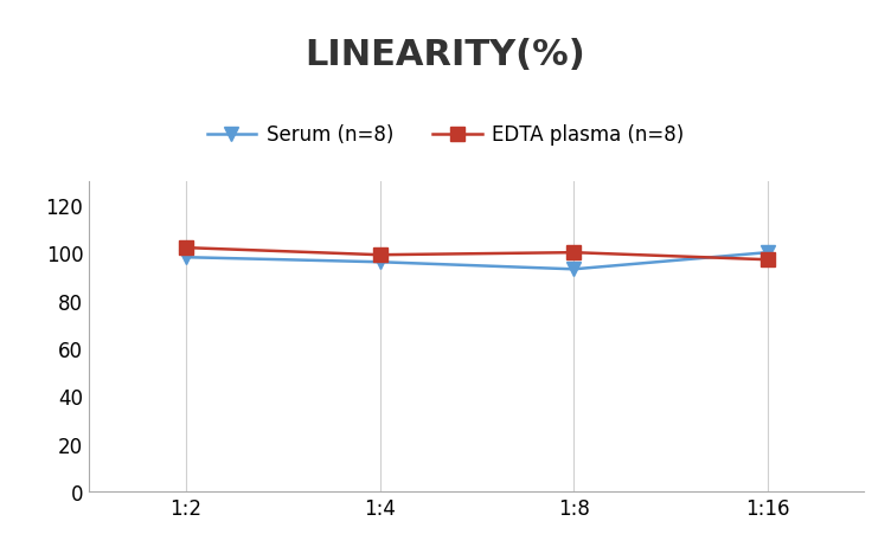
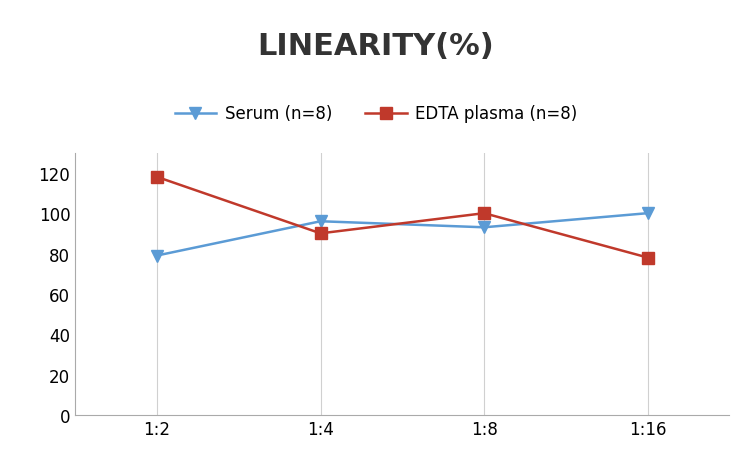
Serum (n=8)/1:2: 98 -> 79
EDTA plasma (n=8)/1:2: 102 -> 118
EDTA plasma (n=8)/1:4: 99 -> 90
EDTA plasma (n=8)/1:16: 97 -> 78
